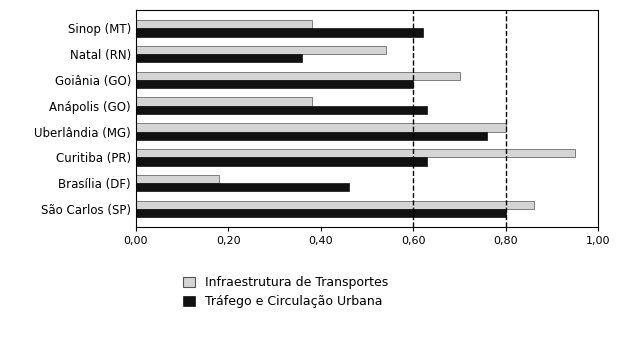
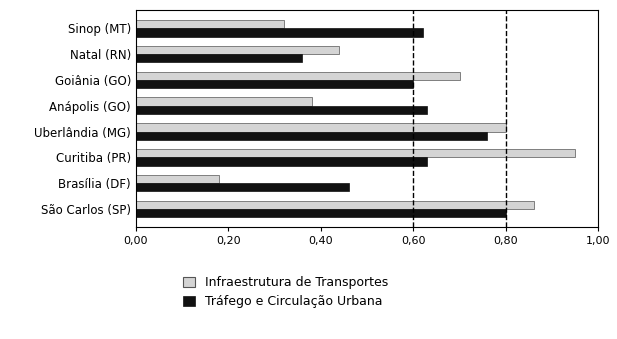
Infraestrutura de Transportes/Sinop (MT): 0,38 -> 0,32
Infraestrutura de Transportes/Natal (RN): 0,54 -> 0,44
